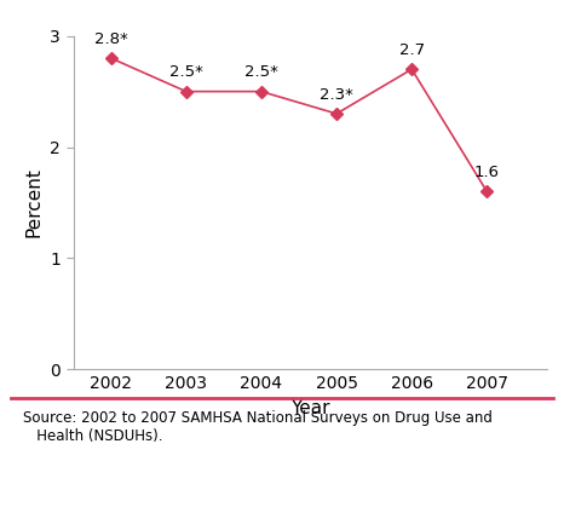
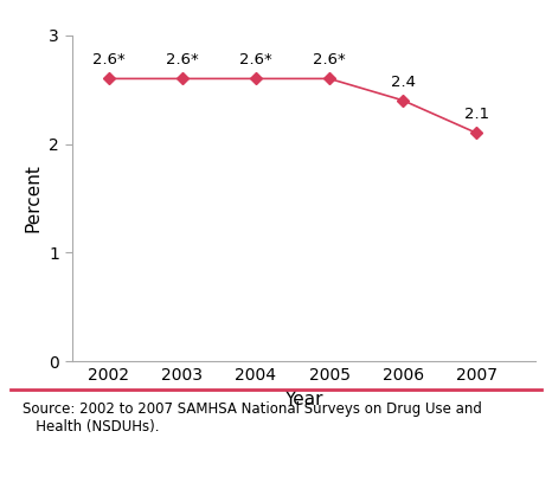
2002: 2.8* -> 2.6*
2003: 2.5* -> 2.6*
2004: 2.5* -> 2.6*
2005: 2.3* -> 2.6*
2006: 2.7 -> 2.4
2007: 1.6 -> 2.1
